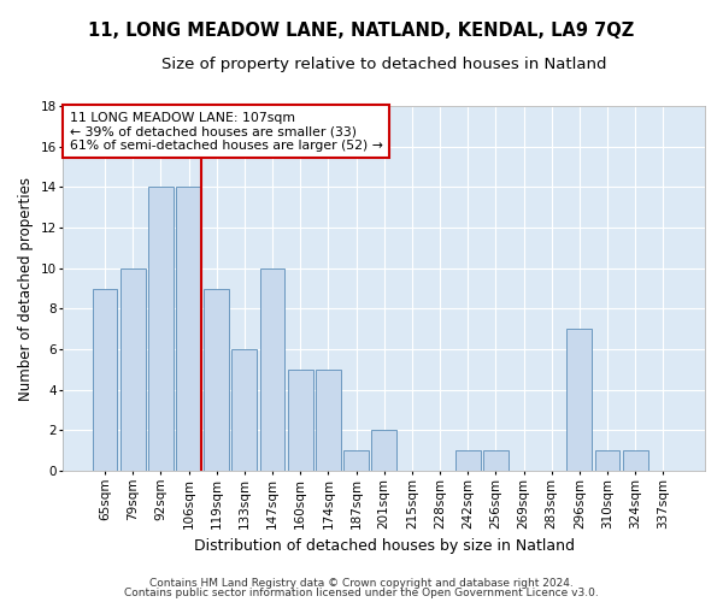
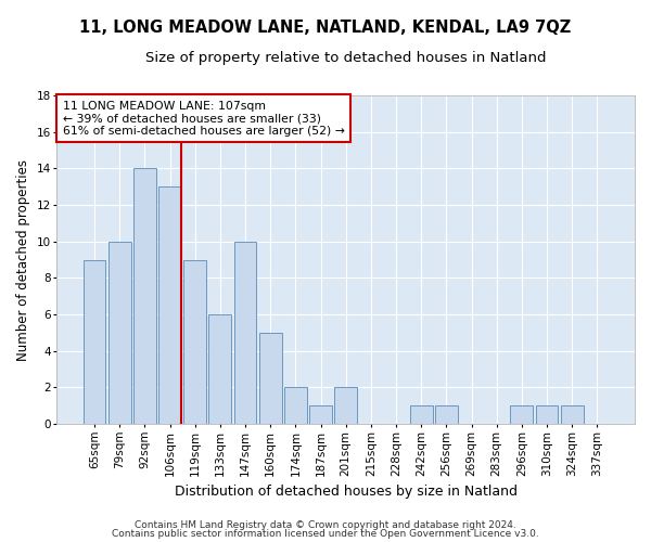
106sqm: 14 -> 13
174sqm: 5 -> 2
296sqm: 7 -> 1
